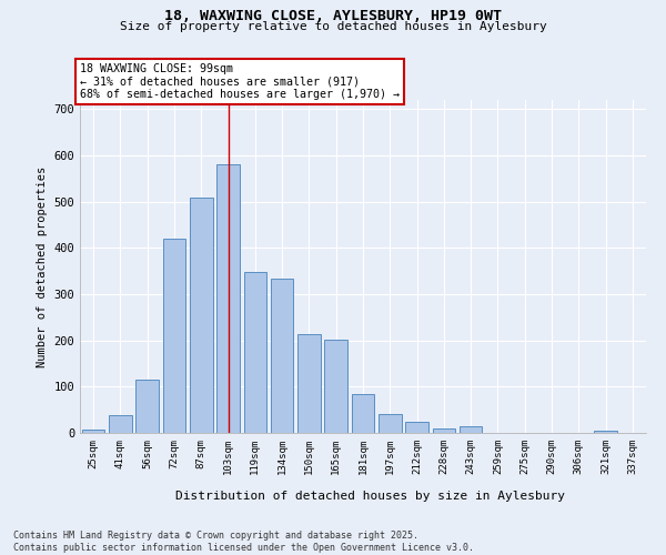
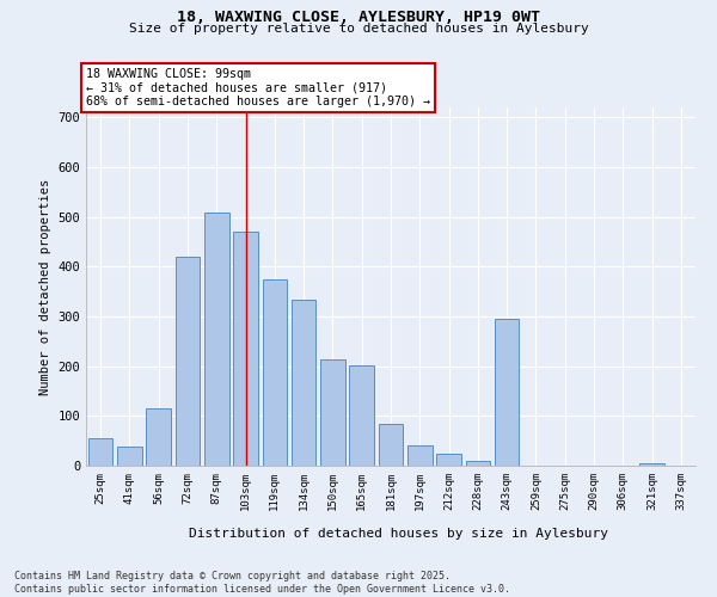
25sqm: 8 -> 55
103sqm: 580 -> 470
119sqm: 348 -> 375
243sqm: 14 -> 295
